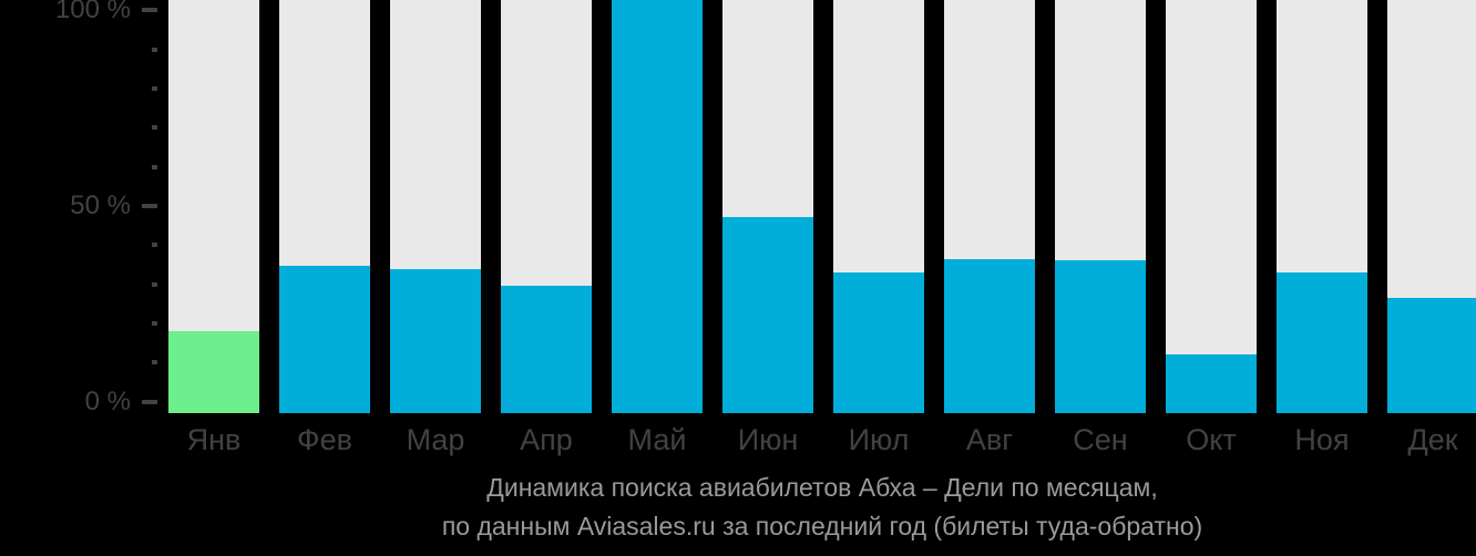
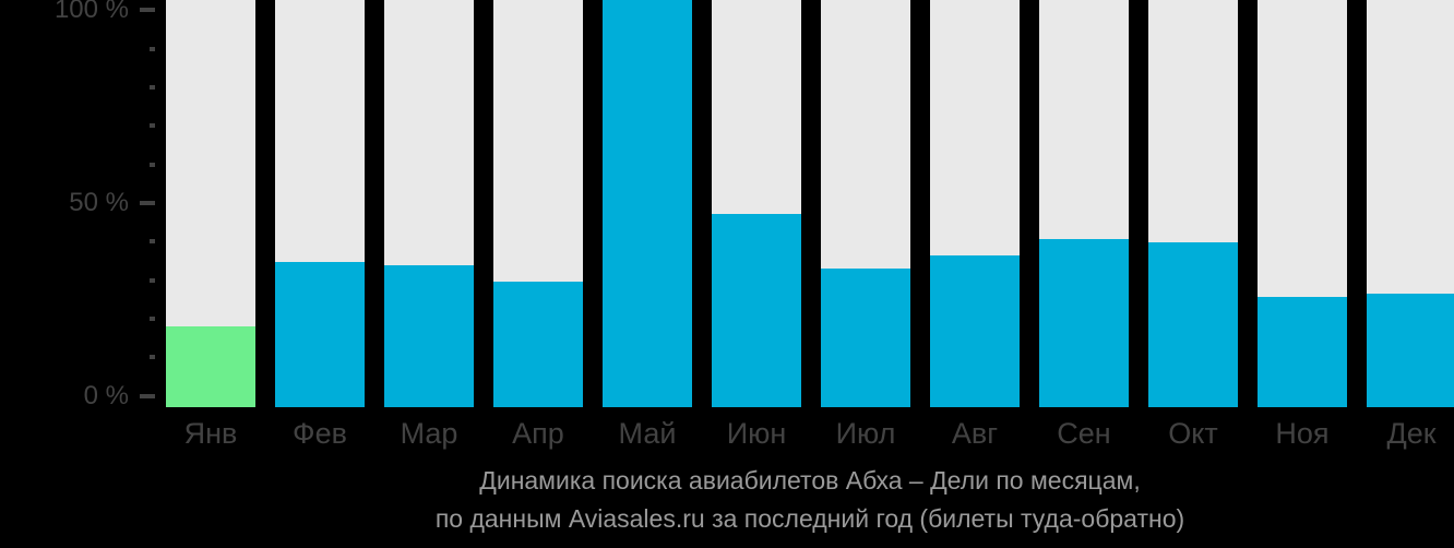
Сен: 36% -> 41%
Окт: 12% -> 40%
Ноя: 33% -> 26%
